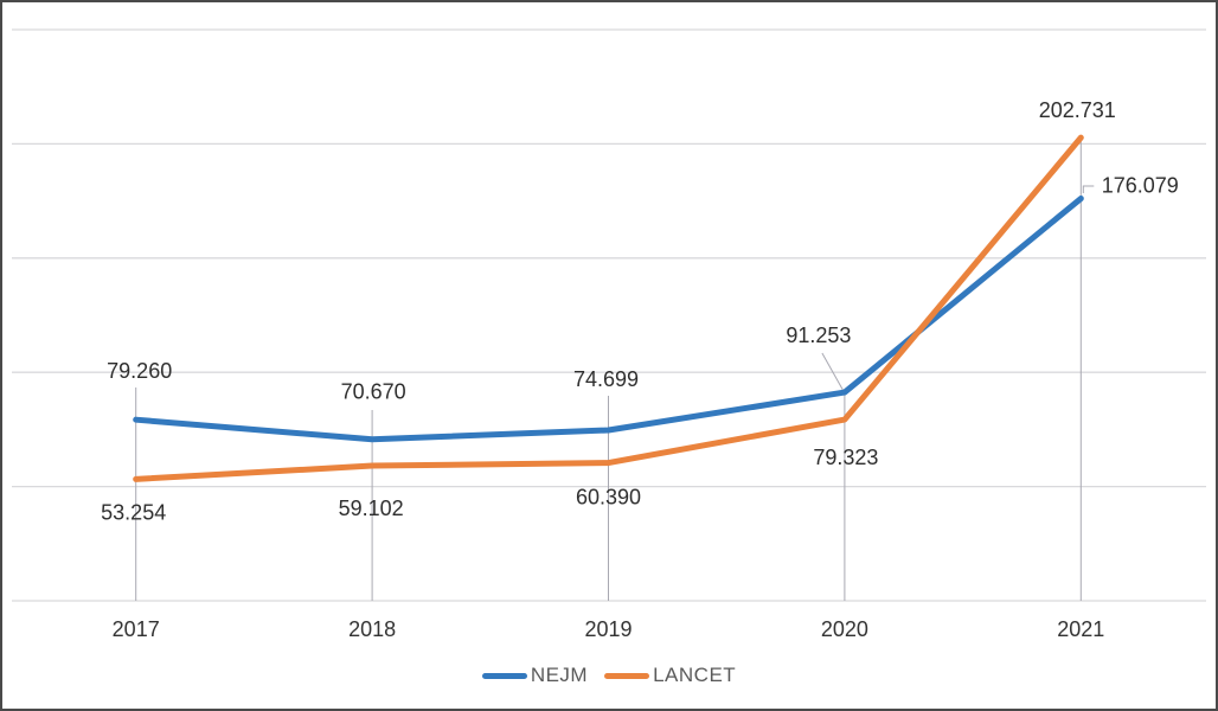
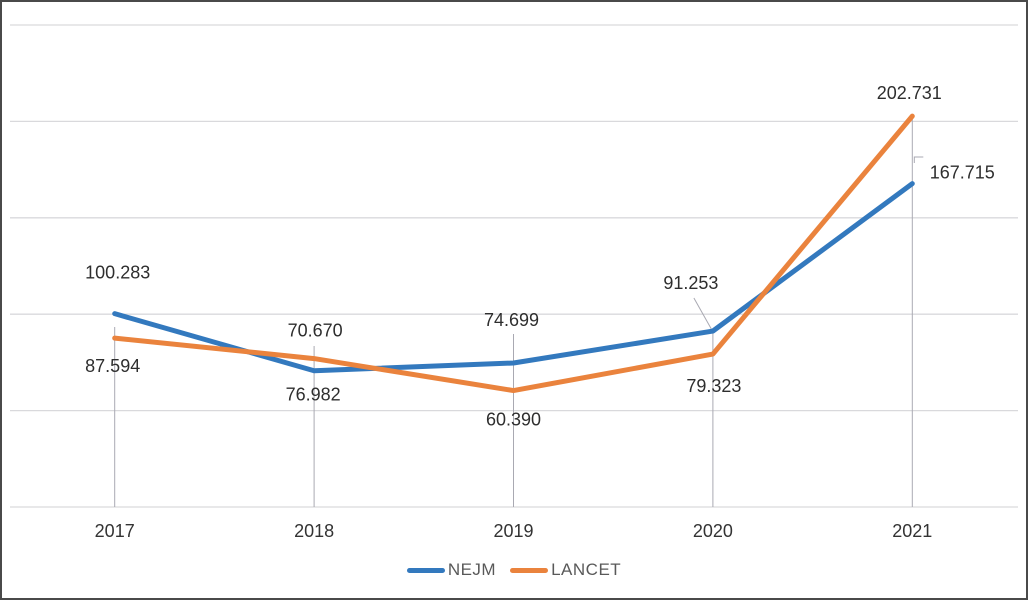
NEJM/2017: 79.260 -> 100.283
LANCET/2017: 53.254 -> 87.594
LANCET/2018: 59.102 -> 76.982
NEJM/2021: 176.079 -> 167.715
